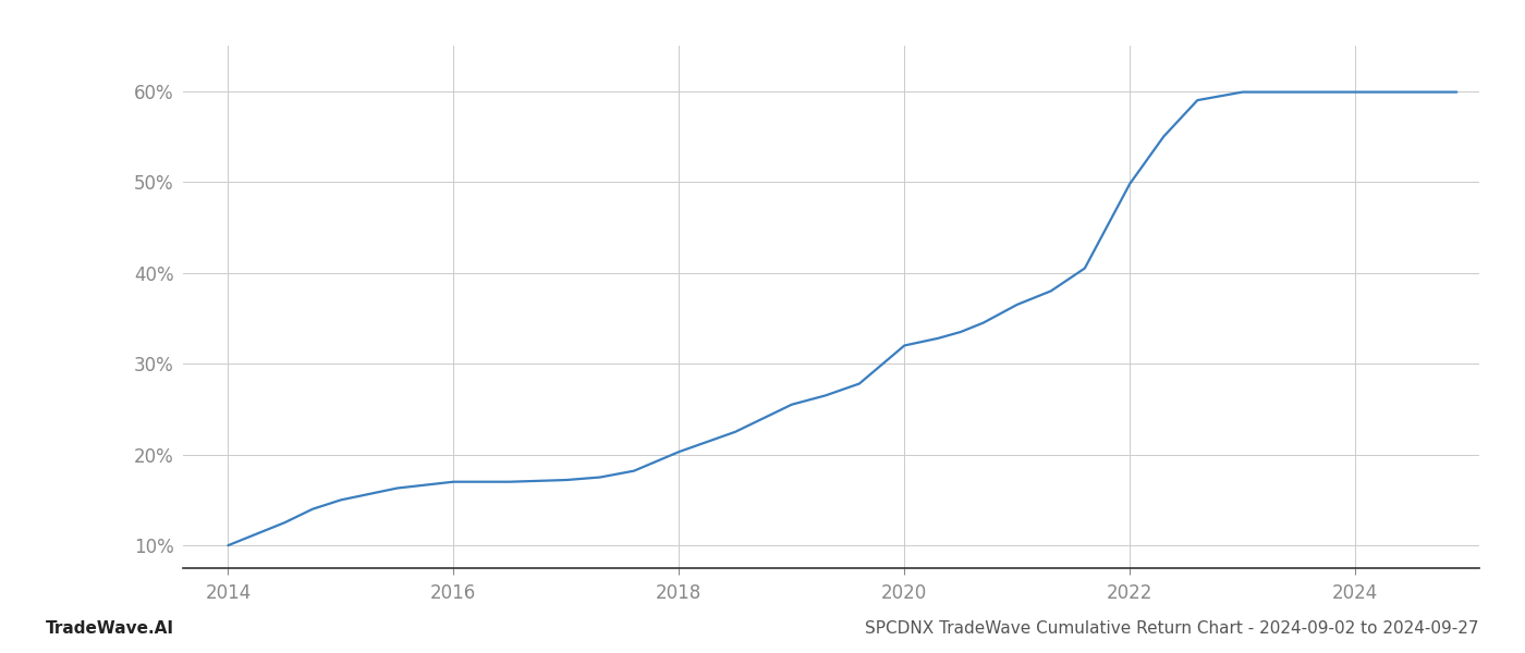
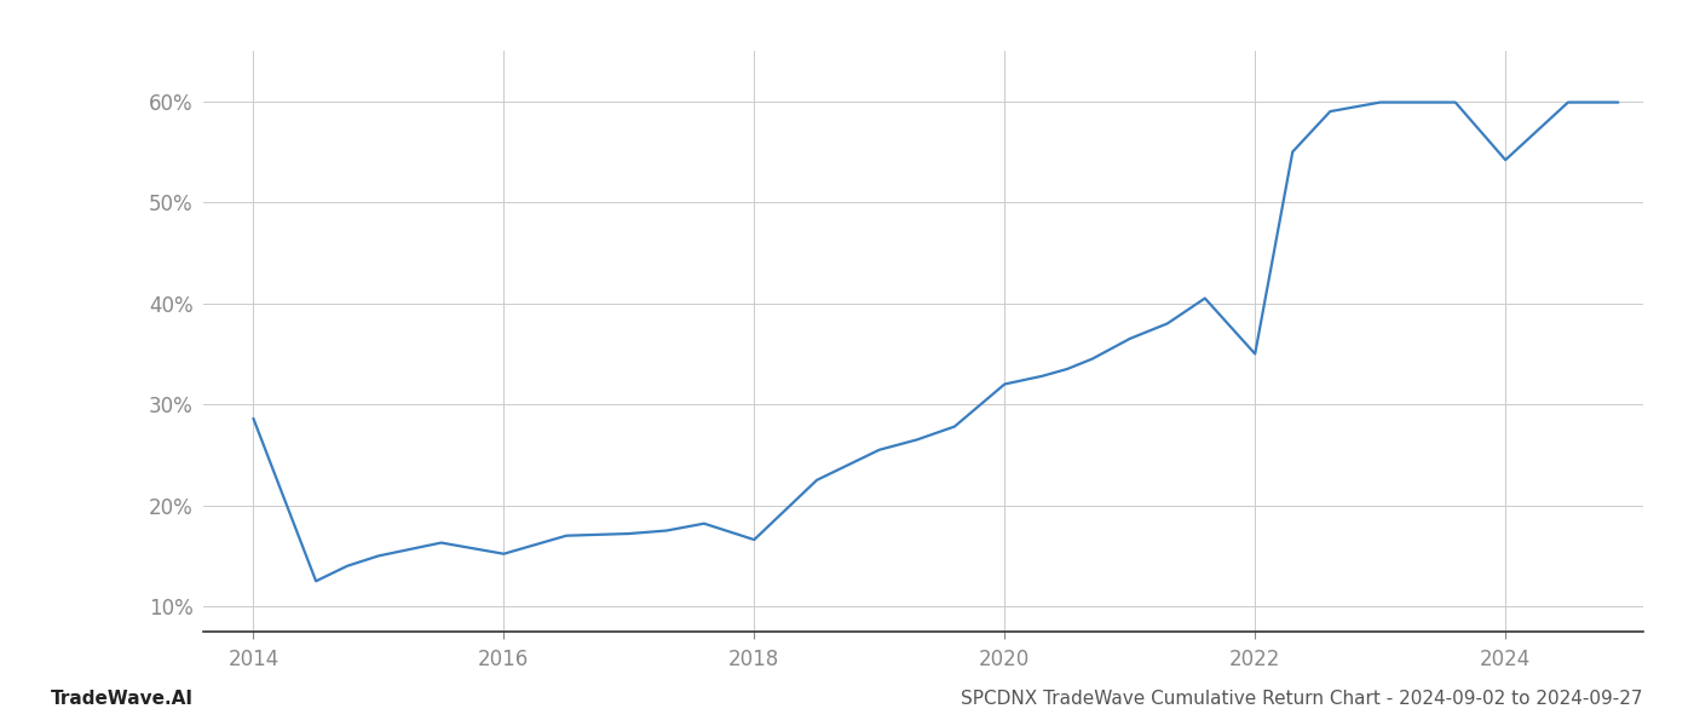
2014: 10.0% -> 28.6%
2016: 17.0% -> 15.2%
2018: 20.3% -> 16.6%
2022: 49.8% -> 35.0%
2024: 59.9% -> 54.2%
